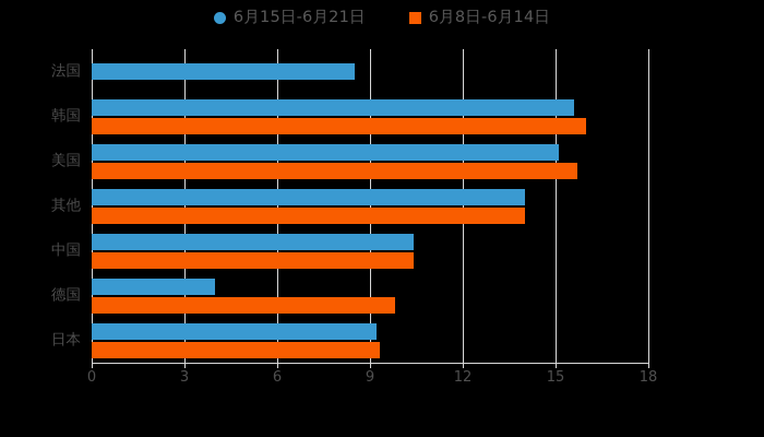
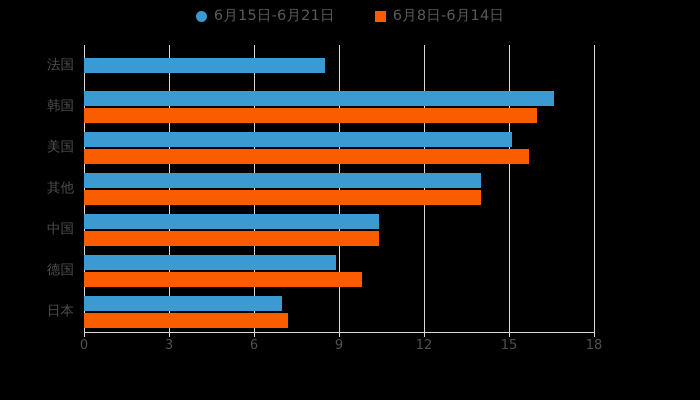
6月15日-6月21日/韩国: 15.6 -> 16.6
6月15日-6月21日/德国: 4.0 -> 8.9
6月15日-6月21日/日本: 9.2 -> 7.0
6月8日-6月14日/日本: 9.3 -> 7.2
